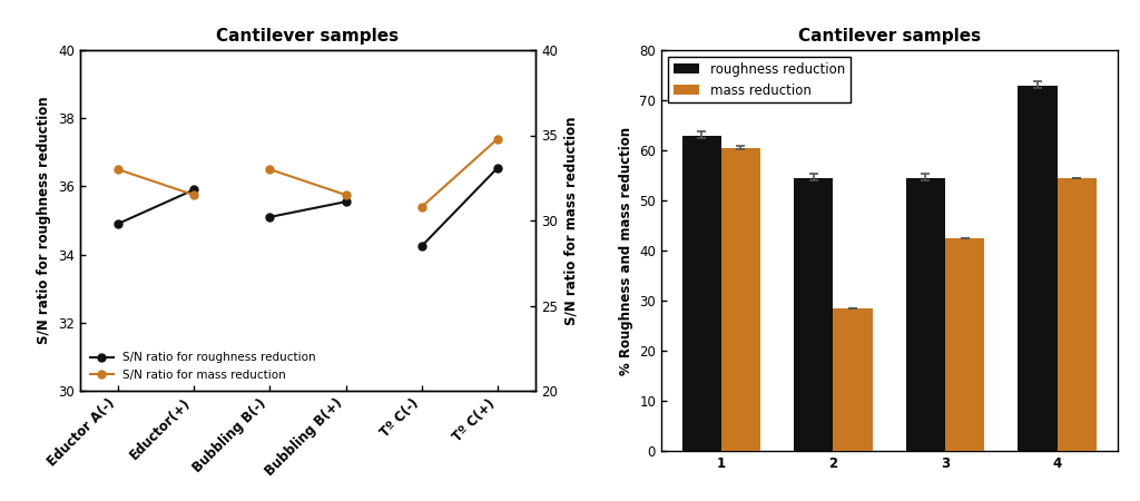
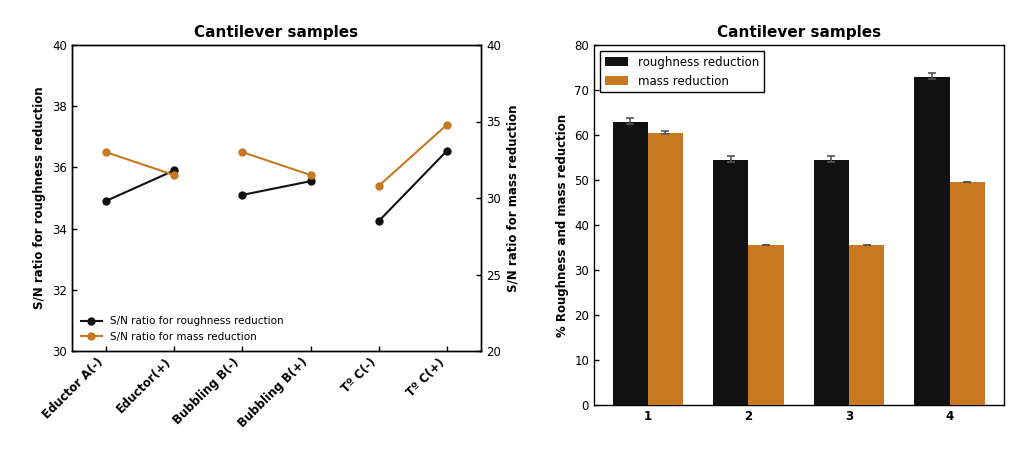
mass reduction/2: 28.5 -> 35.5
mass reduction/3: 42.5 -> 35.5
mass reduction/4: 54.5 -> 49.5
